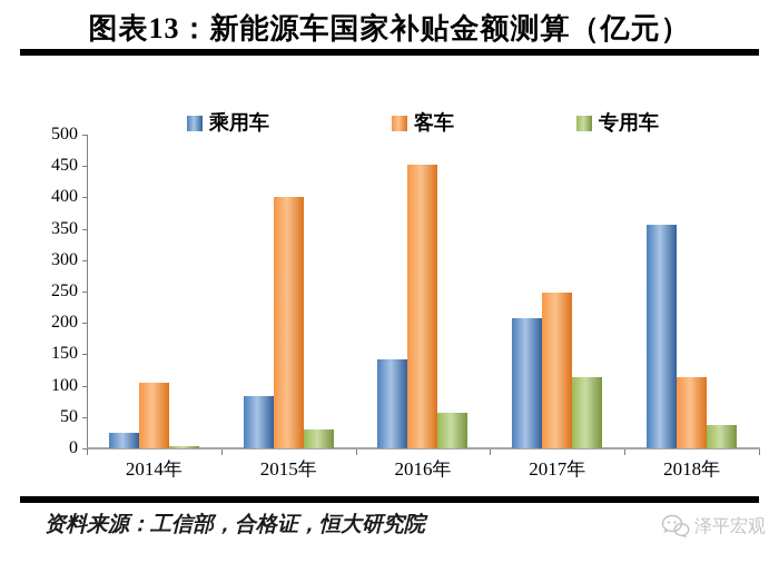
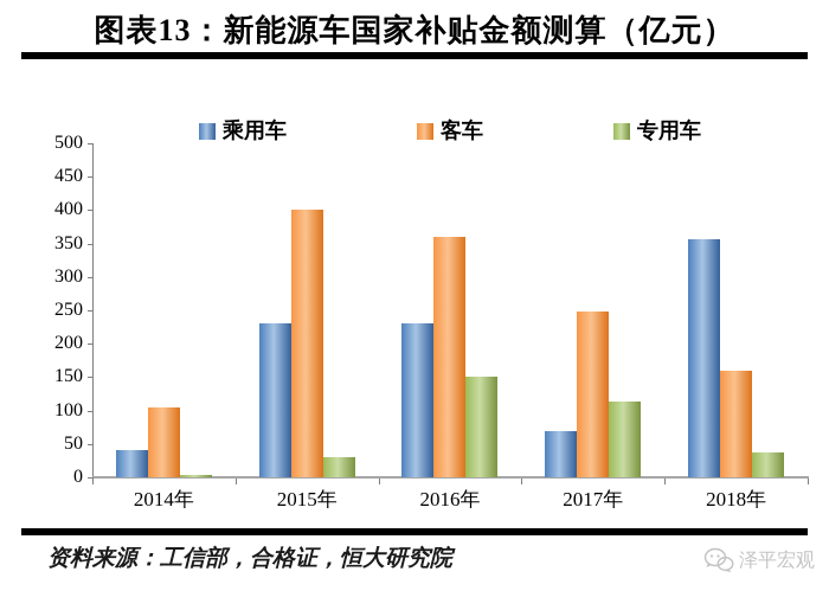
乘用车/2014年: 20 -> 40
乘用车/2015年: 80 -> 230
乘用车/2016年: 140 -> 230
客车/2016年: 450 -> 360
专用车/2016年: 60 -> 150
乘用车/2017年: 210 -> 70
客车/2018年: 110 -> 160
